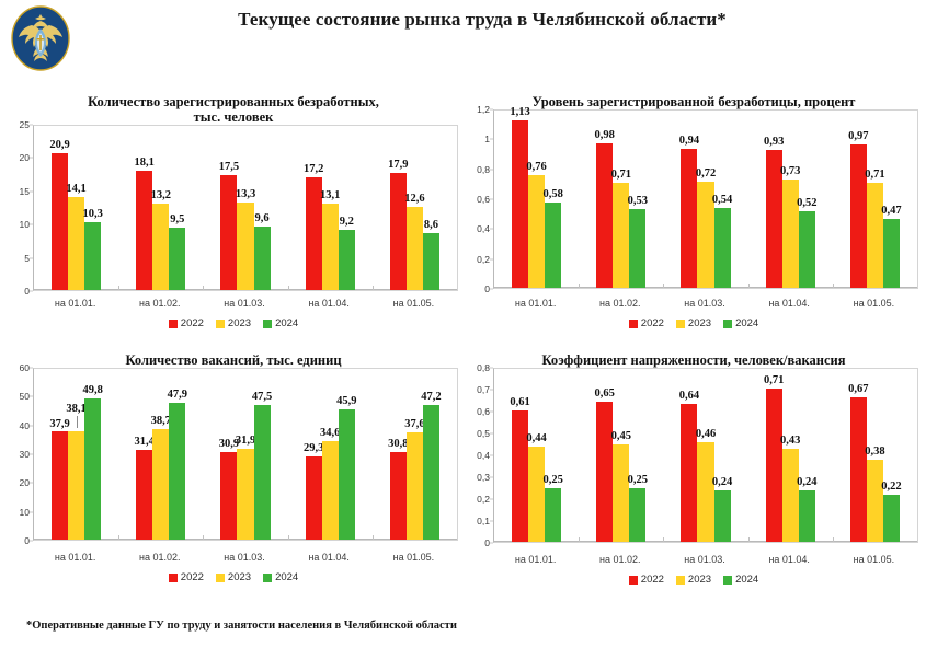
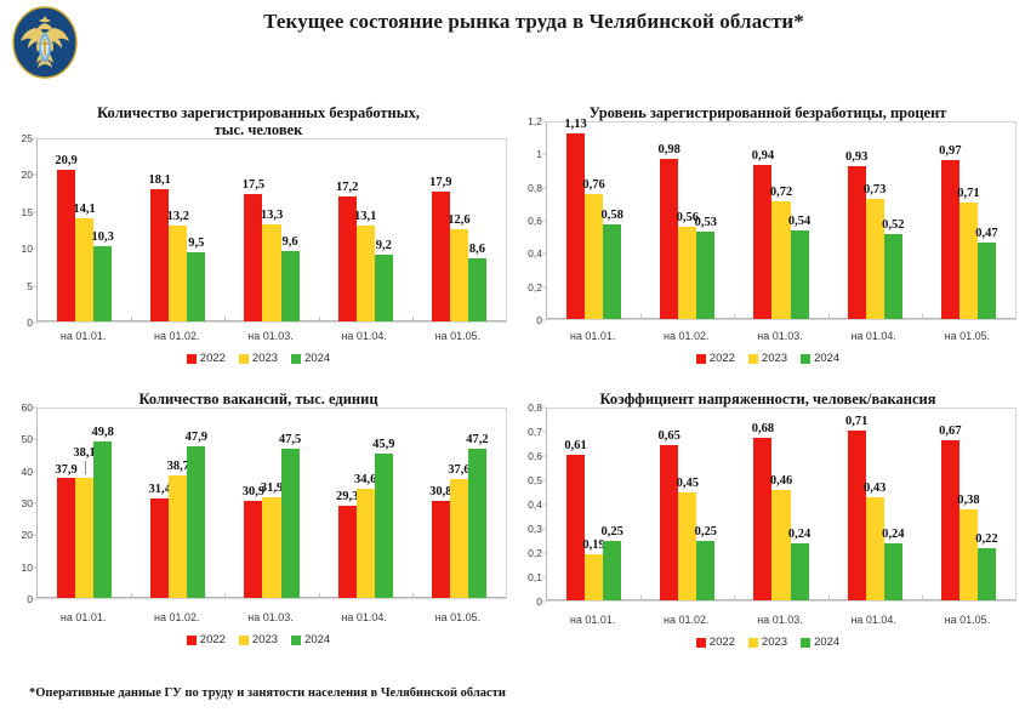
Уровень зарегистрированной безработицы, процент/2023/на 01.02.: 0,71 -> 0,56
Коэффициент напряженности, человек/вакансия/2023/на 01.01.: 0,44 -> 0,19
Коэффициент напряженности, человек/вакансия/2022/на 01.03.: 0,64 -> 0,68
